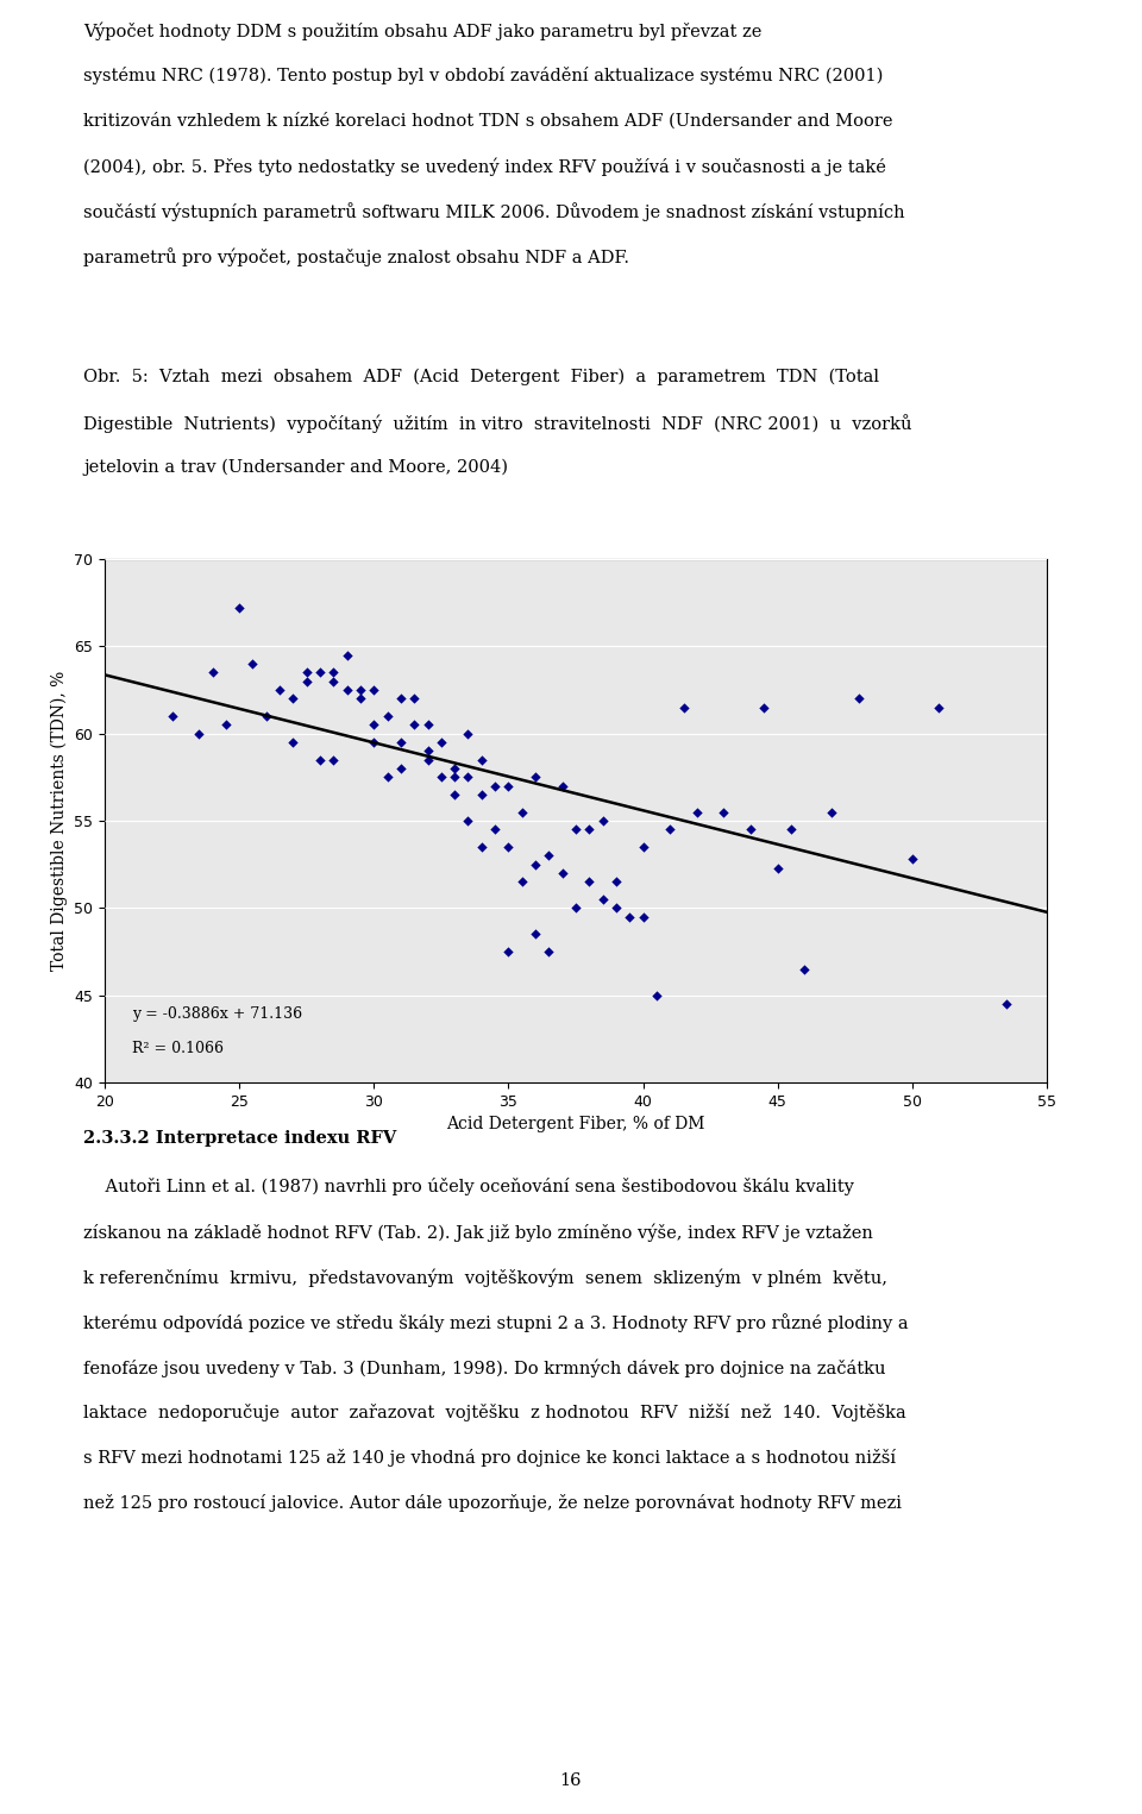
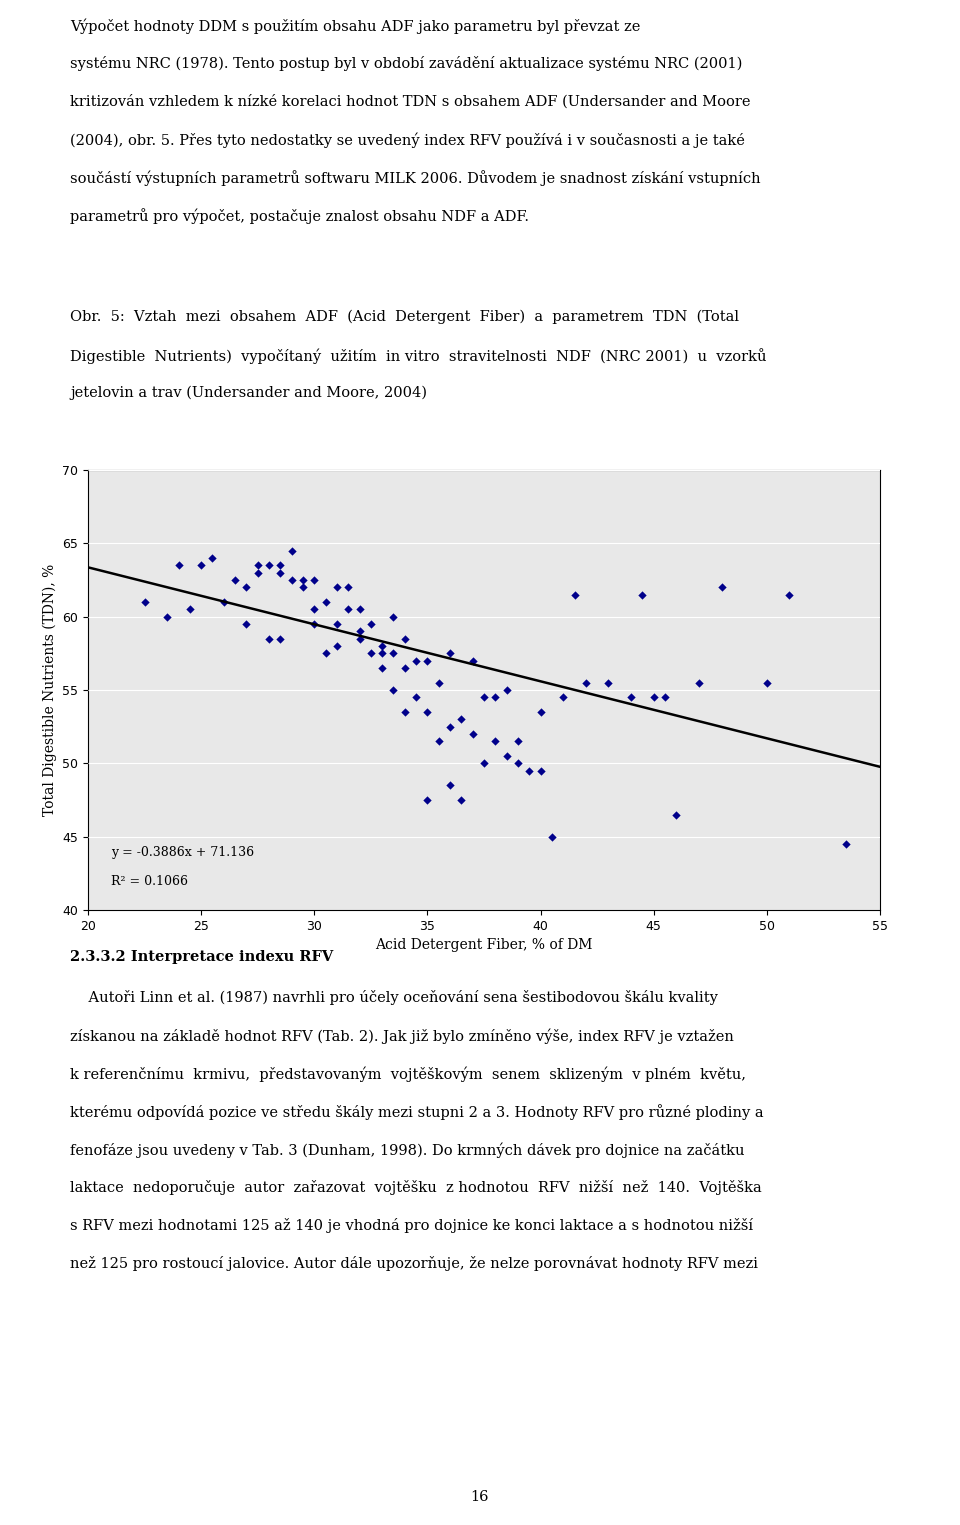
25: 67.2 -> 63.5
45: 52.3 -> 54.5
50: 52.8 -> 55.5
